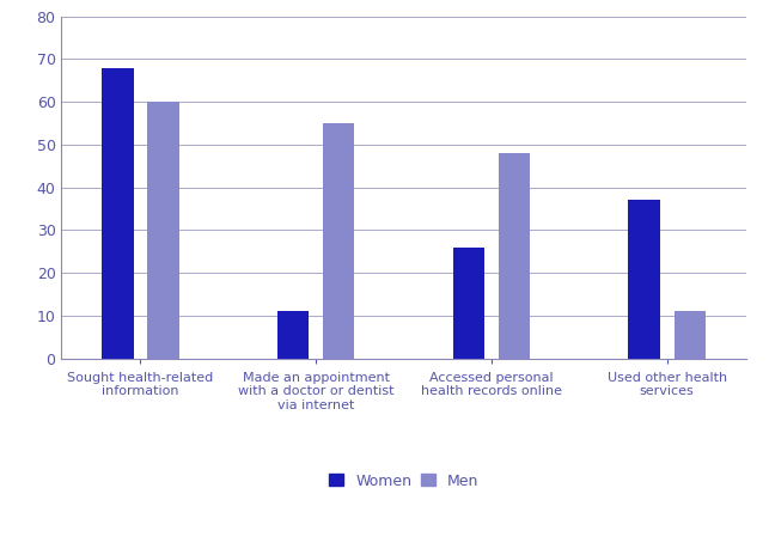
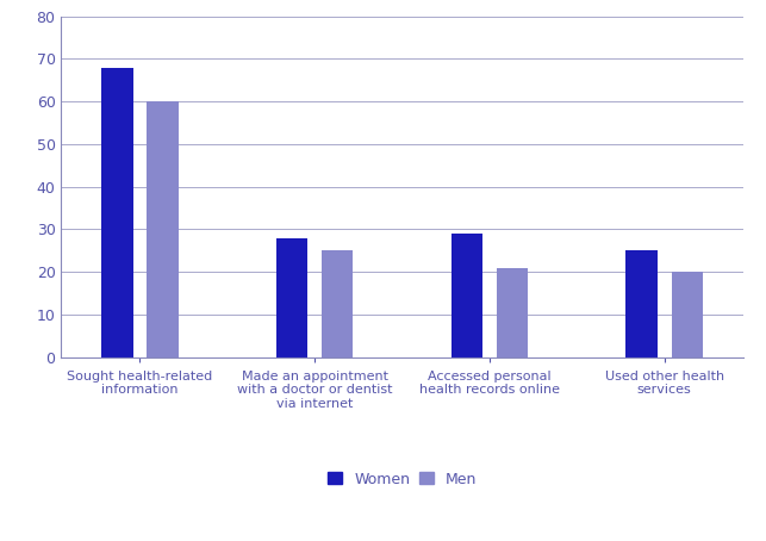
Women/Made an appointment with a doctor or dentist via internet: 11 -> 28
Men/Made an appointment with a doctor or dentist via internet: 55 -> 25
Women/Accessed personal health records online: 26 -> 29
Men/Accessed personal health records online: 48 -> 21
Women/Used other health services: 37 -> 25
Men/Used other health services: 11 -> 20
